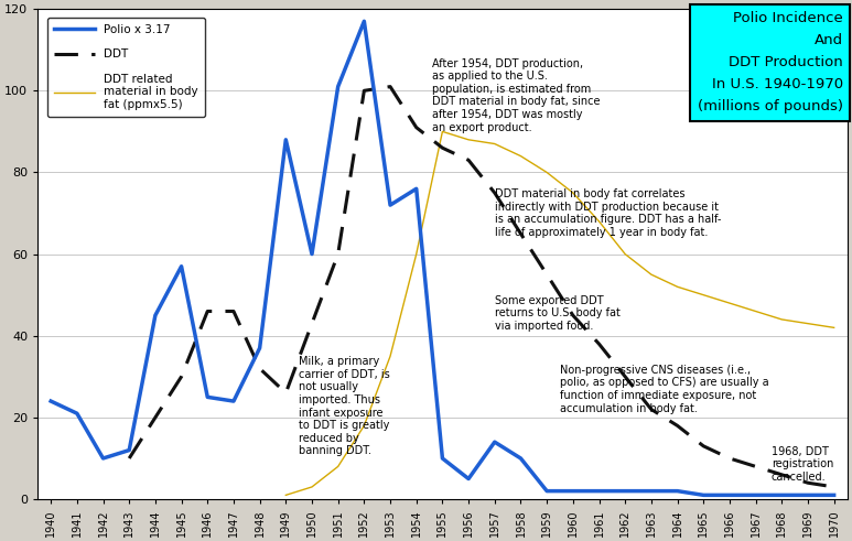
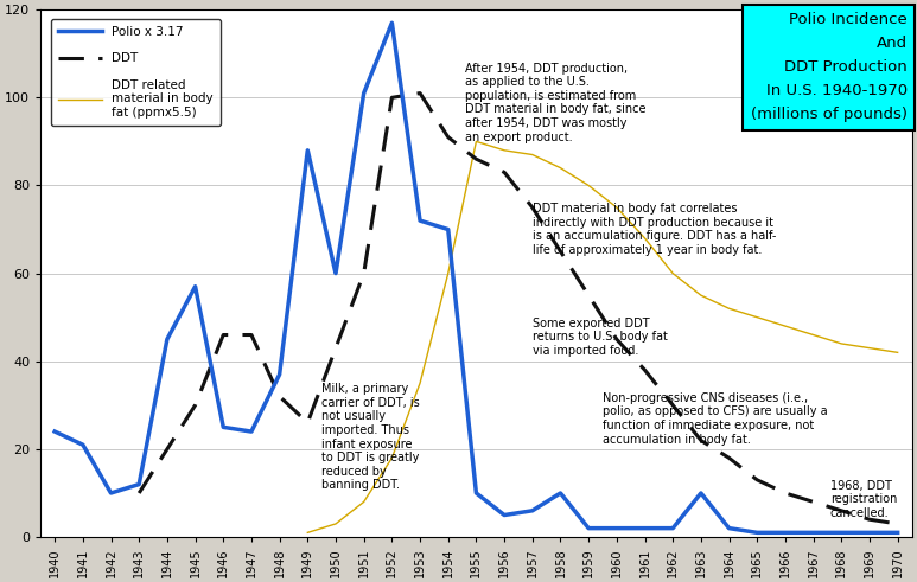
Polio x 3.17/1954: 76 -> 70
Polio x 3.17/1957: 14 -> 6
Polio x 3.17/1963: 2 -> 10
